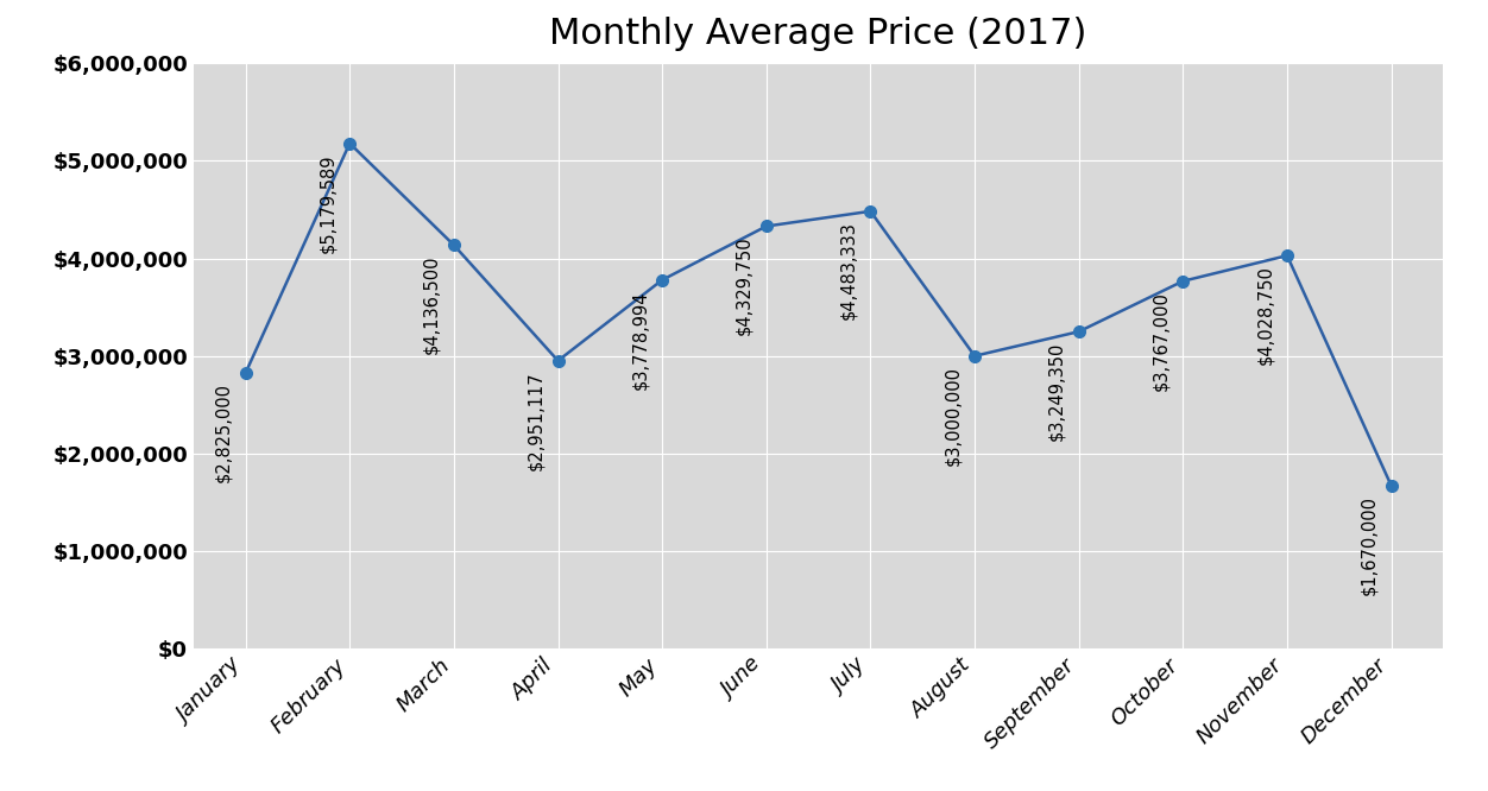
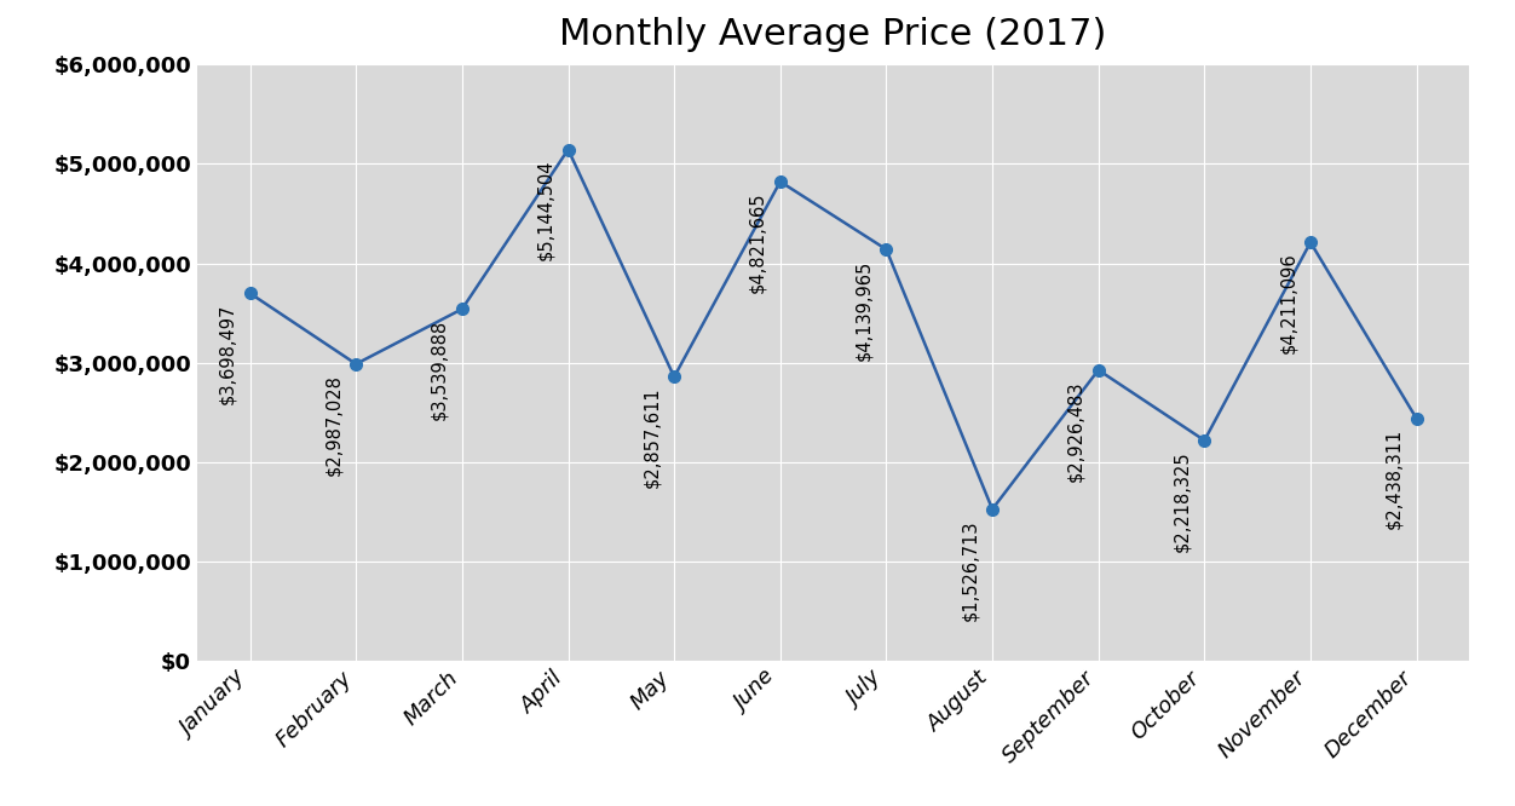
January: $2,825,000 -> $3,698,497
February: $5,179,589 -> $2,987,028
March: $4,136,500 -> $3,539,888
April: $2,951,117 -> $5,144,504
May: $3,778,994 -> $2,857,611
June: $4,329,750 -> $4,821,665
July: $4,483,333 -> $4,139,965
August: $3,000,000 -> $1,526,713
September: $3,249,350 -> $2,926,483
October: $3,767,000 -> $2,218,325
November: $4,028,750 -> $4,211,096
December: $1,670,000 -> $2,438,311
